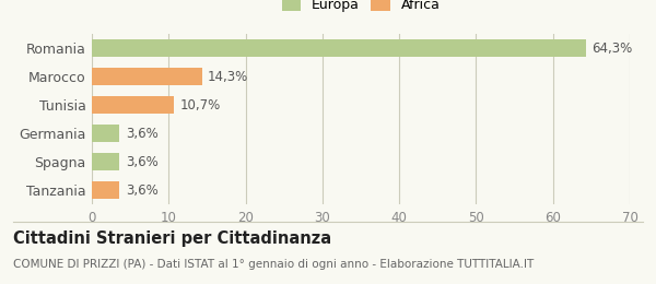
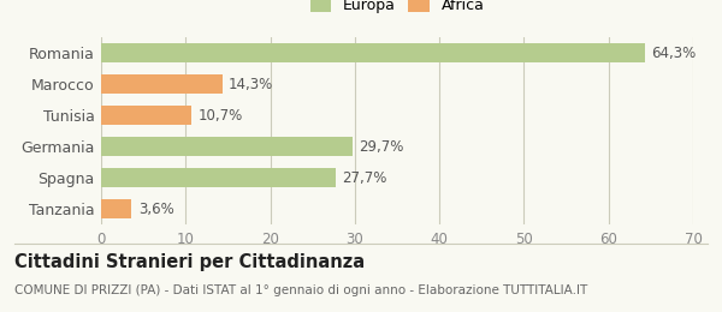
Germania: 3,6% -> 29,7%
Spagna: 3,6% -> 27,7%
